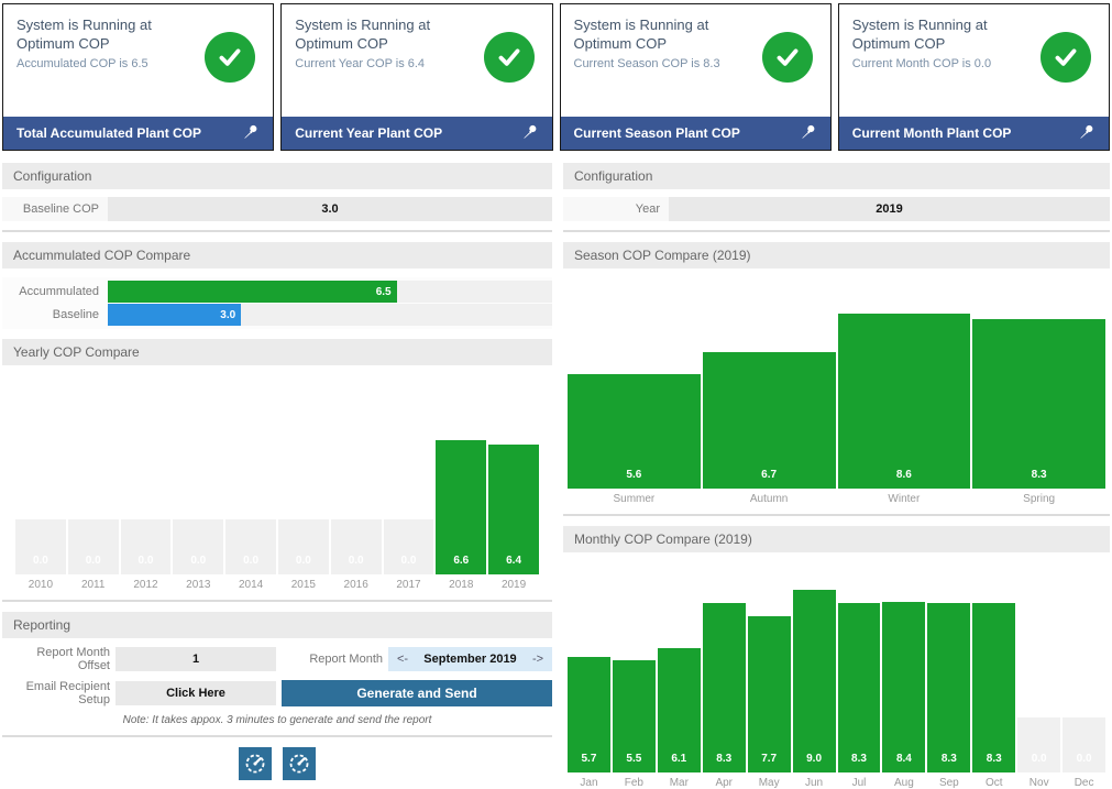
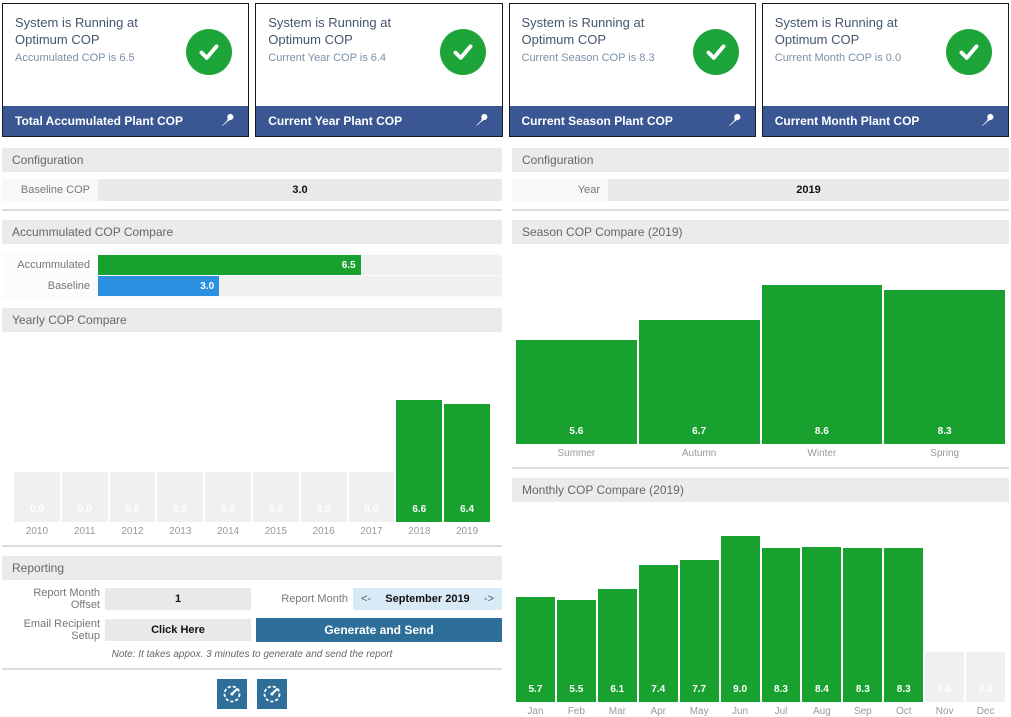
Monthly COP Compare (2019)/Apr: 8.3 -> 7.4
